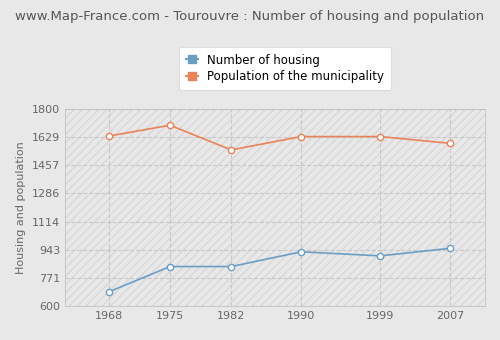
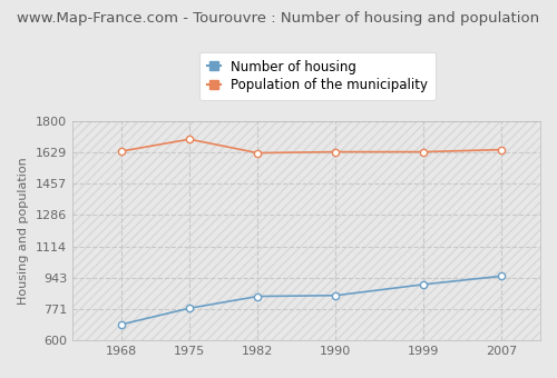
Number of housing/1975: 840 -> 780
Population of the municipality/1982: 1550 -> 1620
Number of housing/1990: 930 -> 840
Population of the municipality/2007: 1590 -> 1640
